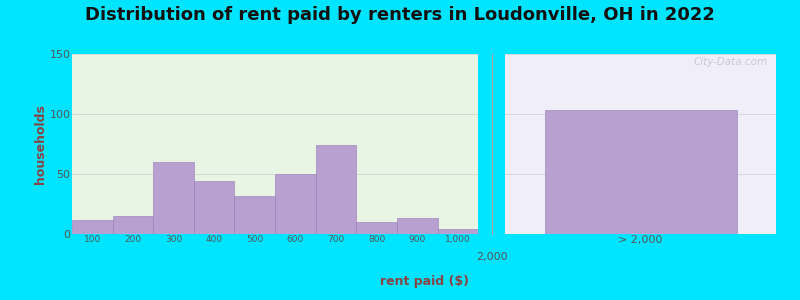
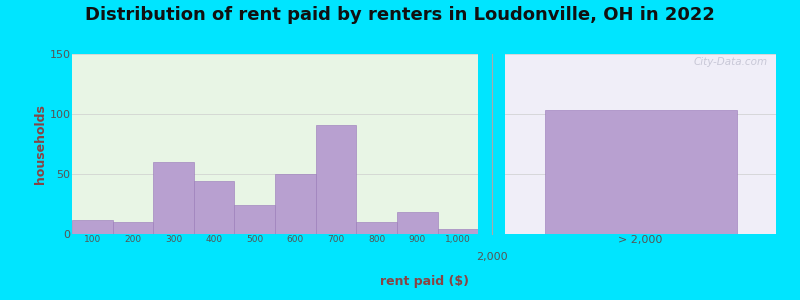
200: 15 -> 10
500: 32 -> 24
700: 74 -> 91
900: 13 -> 18
